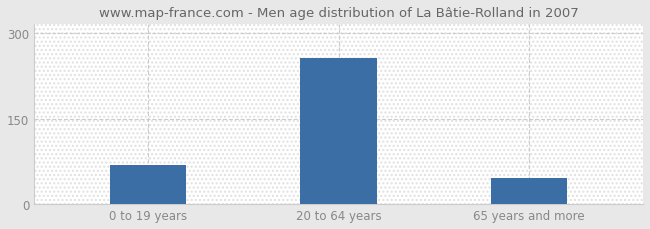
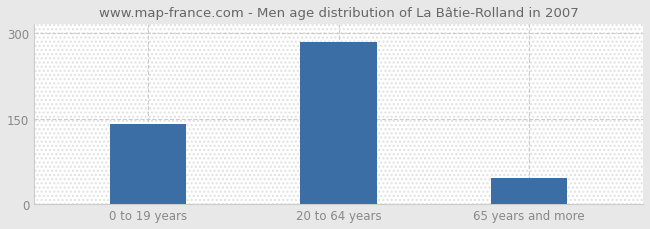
0 to 19 years: 68 -> 140
20 to 64 years: 256 -> 284
